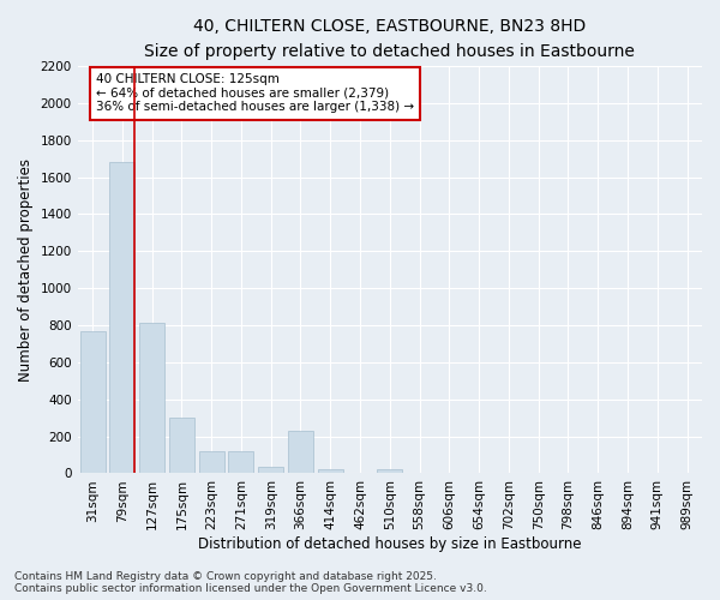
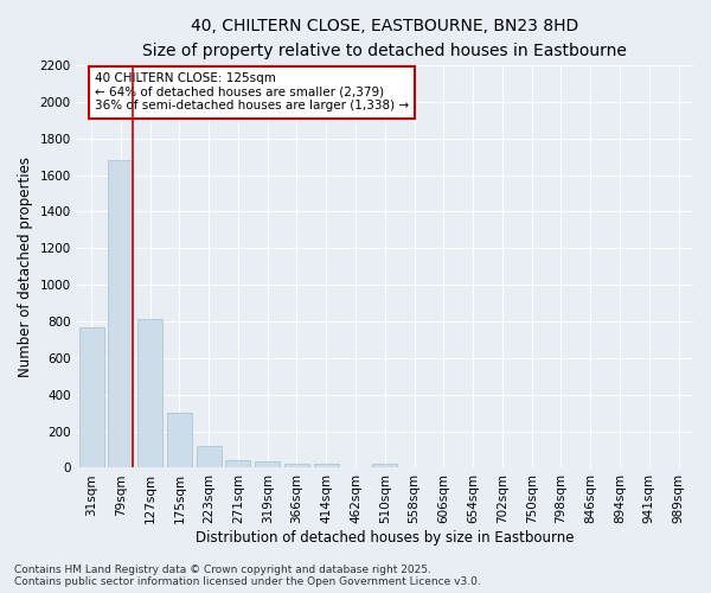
271sqm: 120 -> 40
366sqm: 230 -> 20
